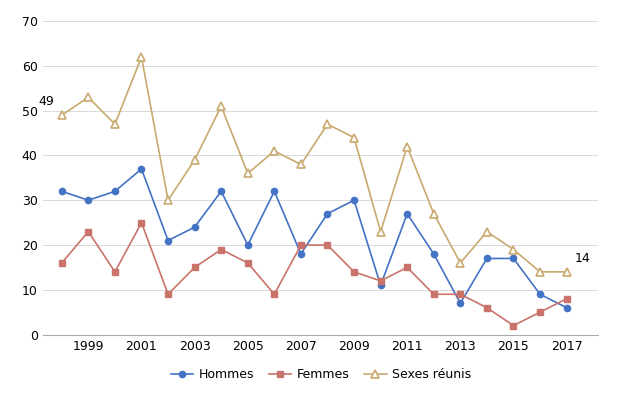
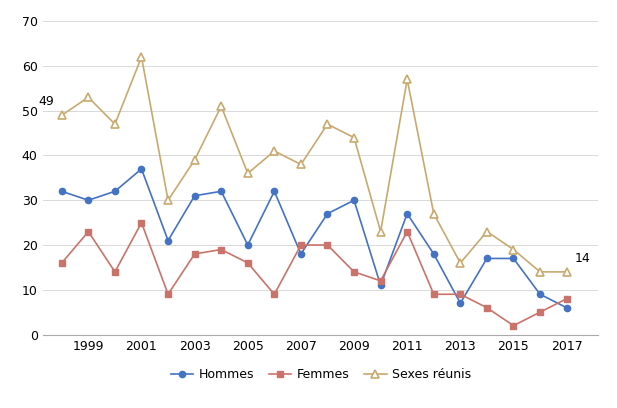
Hommes/2003: 24 -> 31
Femmes/2003: 15 -> 18
Femmes/2011: 15 -> 23
Sexes réunis/2011: 42 -> 57
